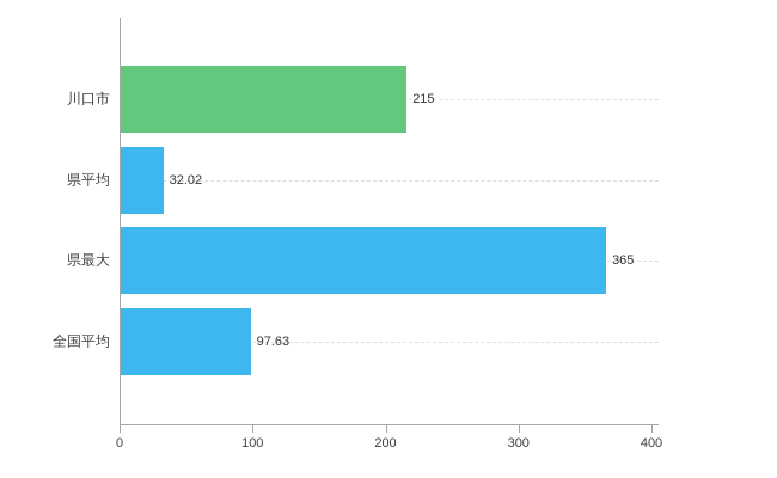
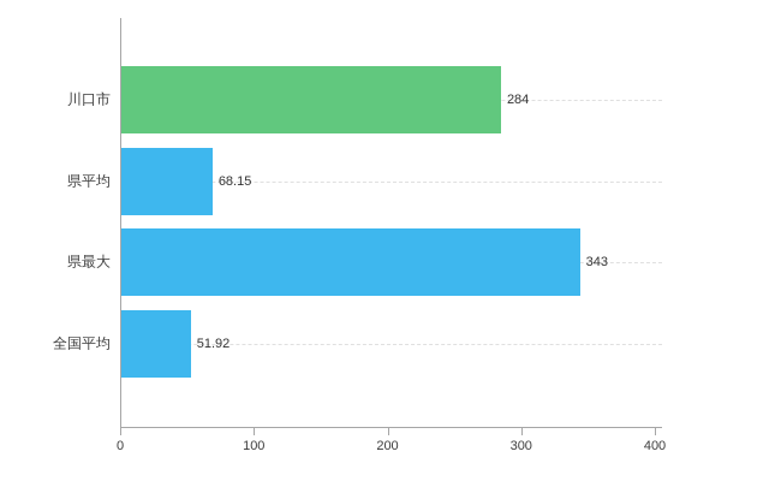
川口市: 215 -> 284
県平均: 32.02 -> 68.15
県最大: 365 -> 343
全国平均: 97.63 -> 51.92
